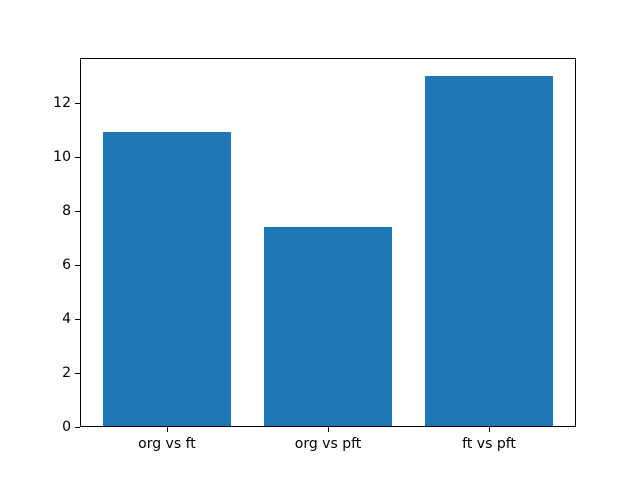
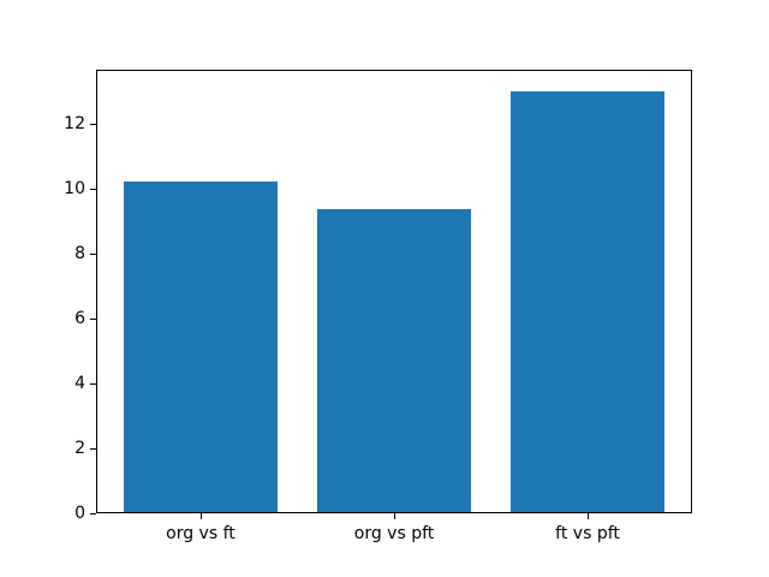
org vs ft: 10.9 -> 10.2
org vs pft: 7.4 -> 9.3
